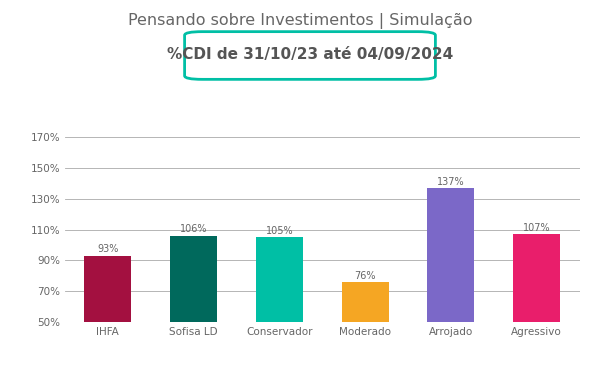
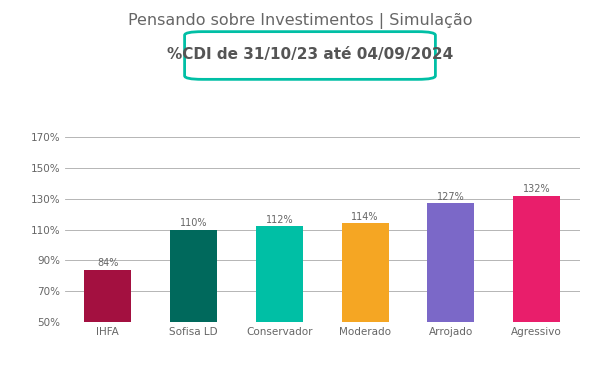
IHFA: 93% -> 84%
Sofisa LD: 106% -> 110%
Conservador: 105% -> 112%
Moderado: 76% -> 114%
Arrojado: 137% -> 127%
Agressivo: 107% -> 132%
